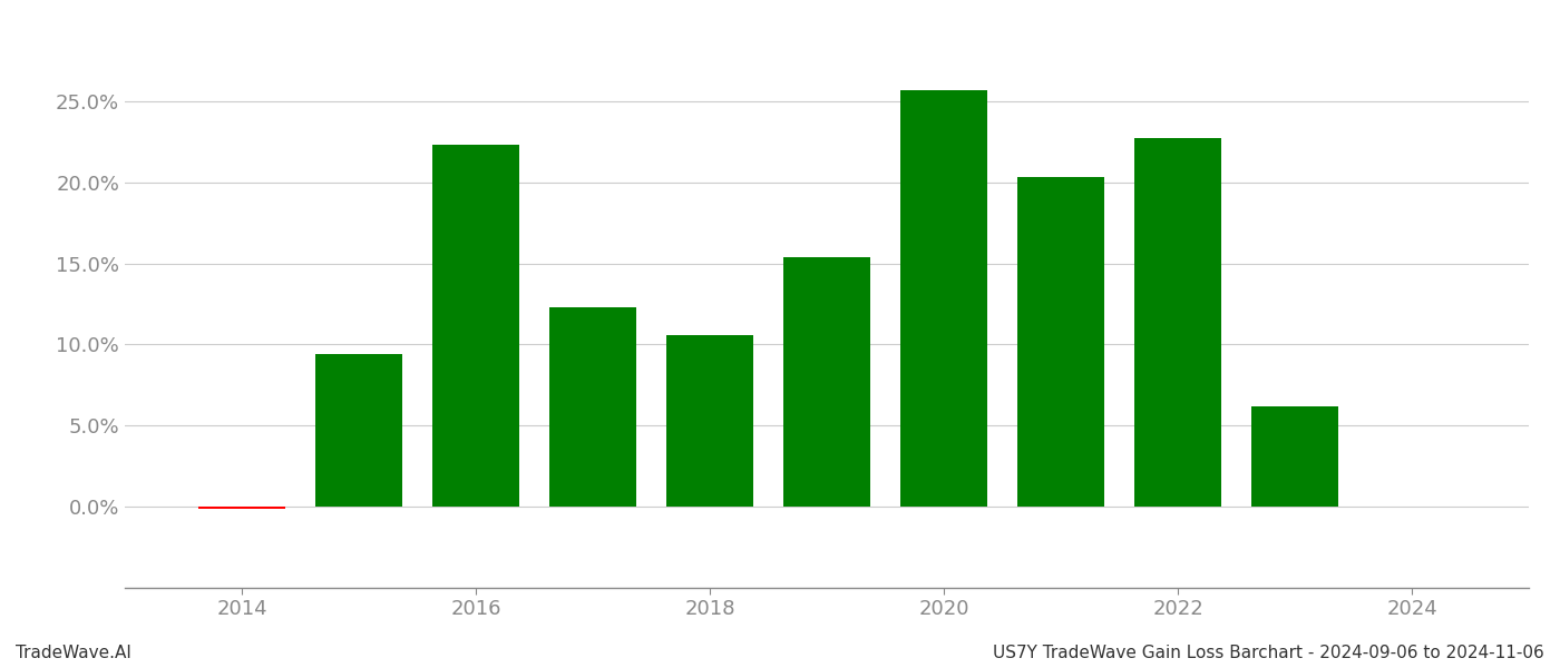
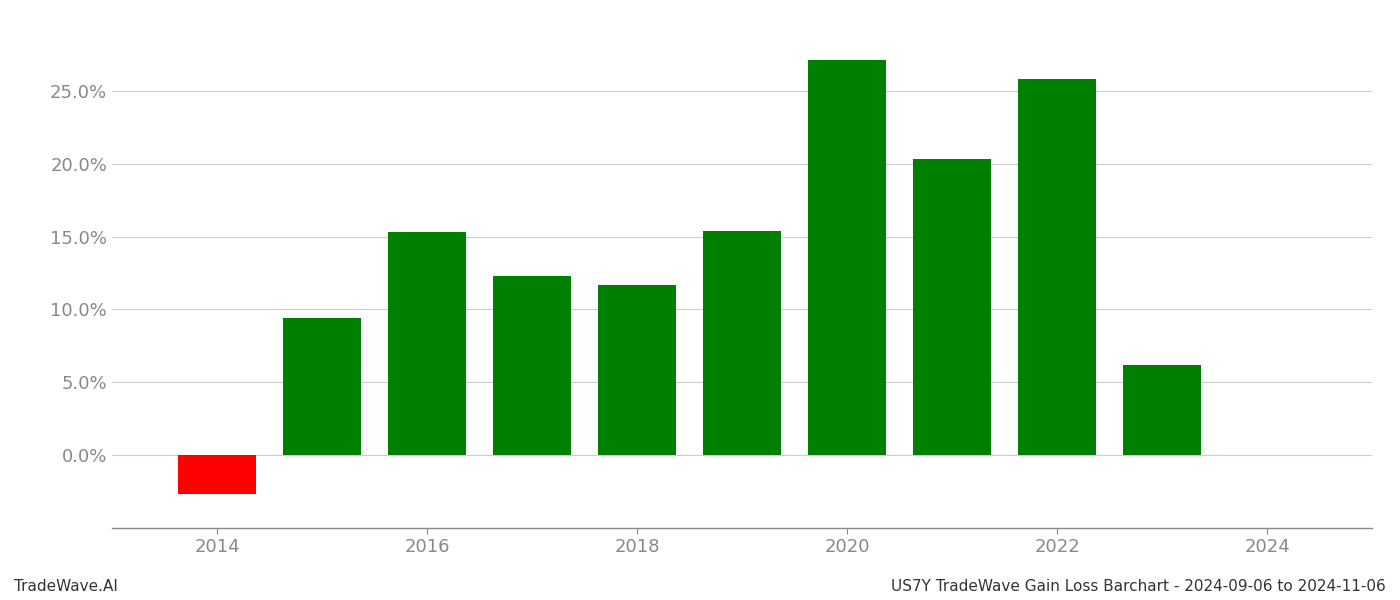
2014: -0.1% -> -2.7%
2016: 22.3% -> 15.3%
2018: 10.6% -> 11.7%
2020: 25.7% -> 27.1%
2022: 22.7% -> 25.8%
